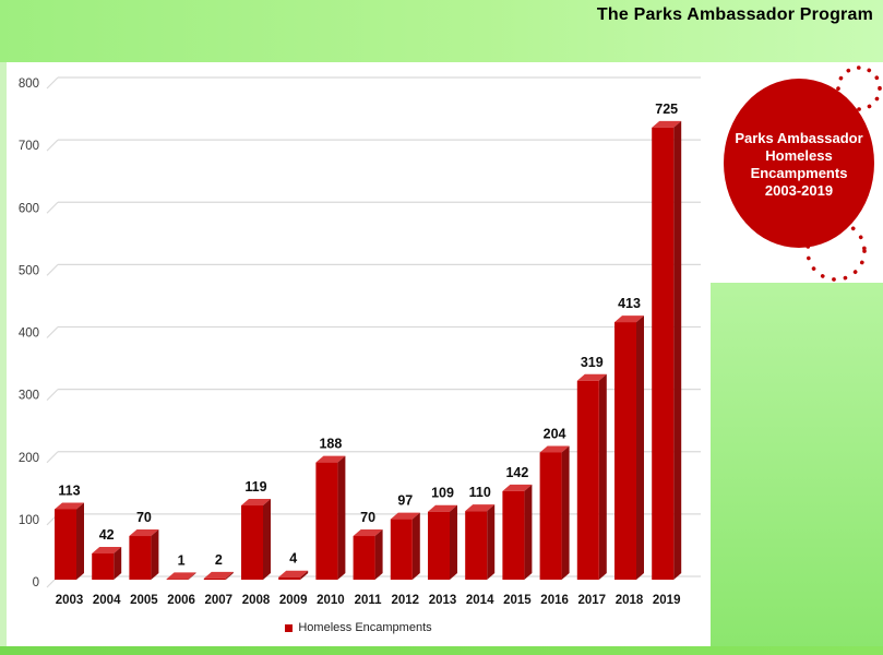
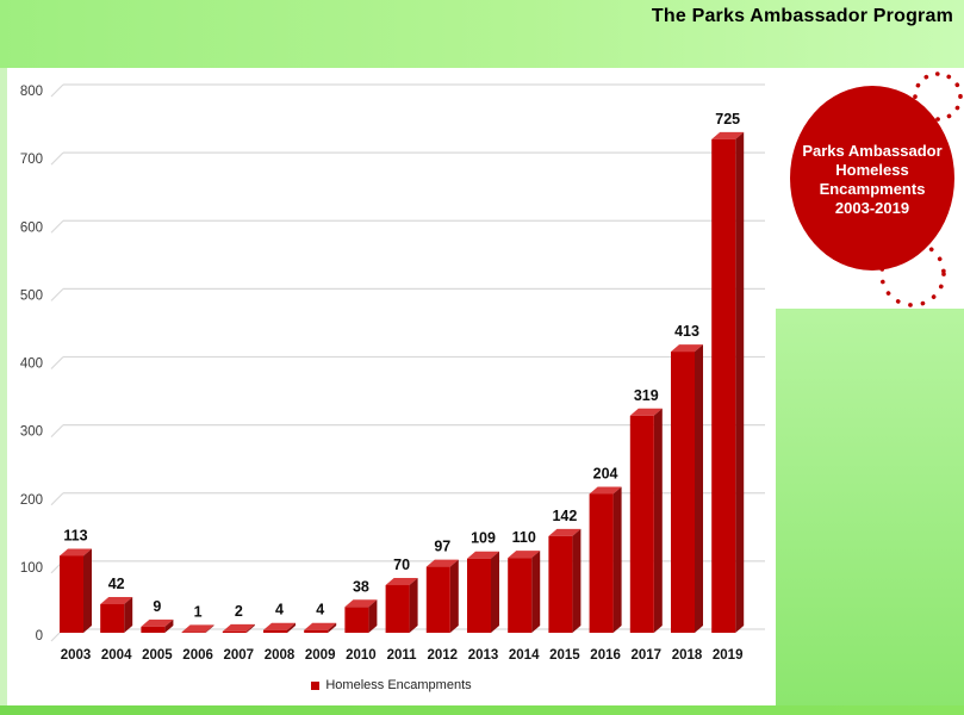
2005: 70 -> 9
2008: 119 -> 4
2010: 188 -> 38
